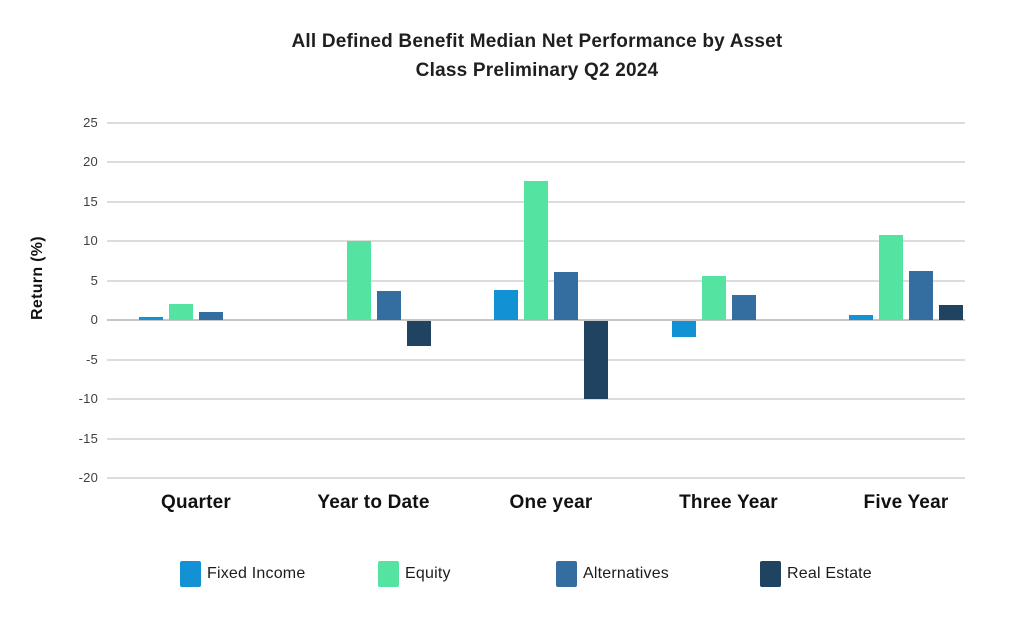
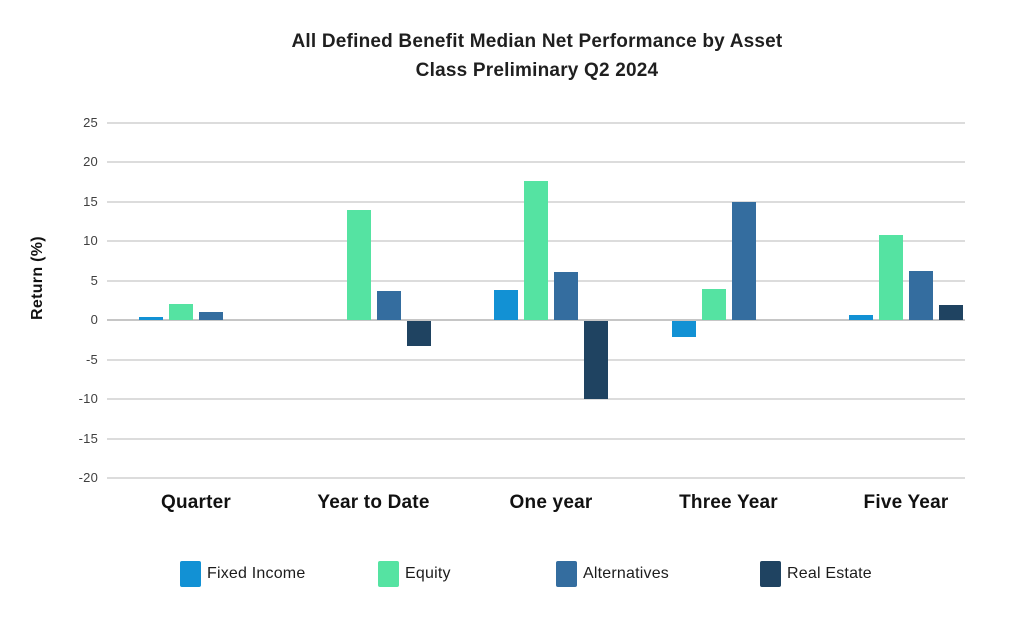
Equity/Year to Date: 10 -> 14
Equity/Three Year: 6 -> 4
Alternatives/Three Year: 3 -> 15
